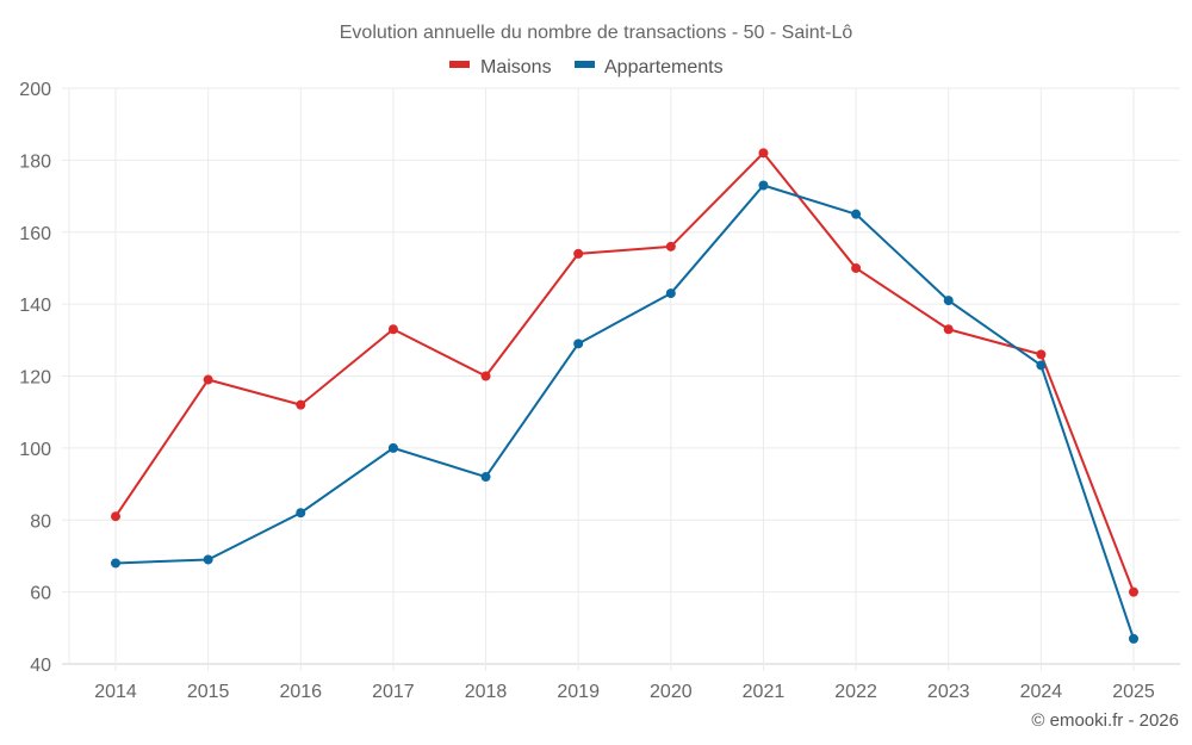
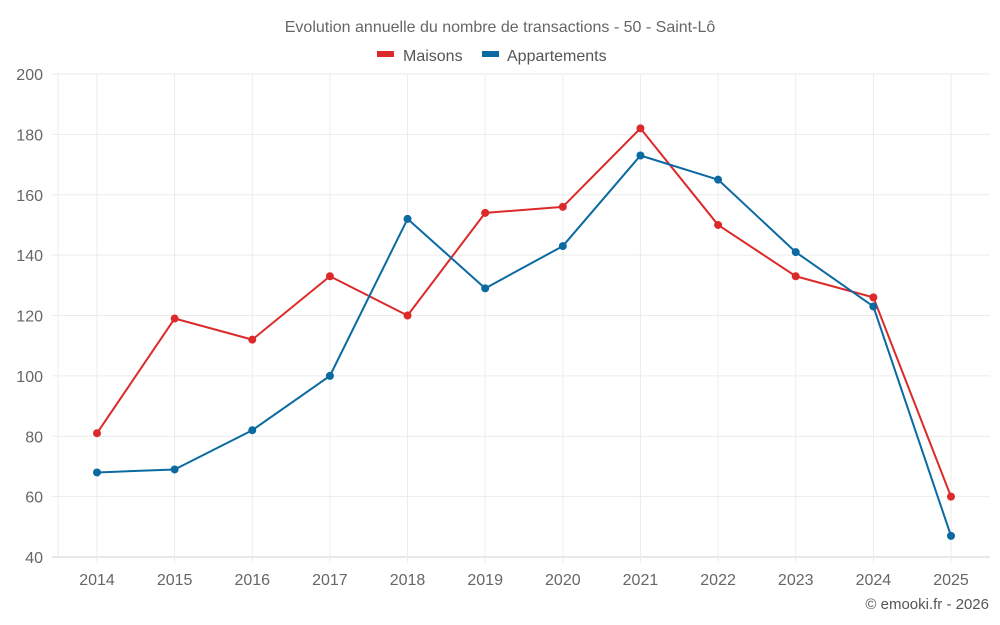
Appartements/2018: 92 -> 152
